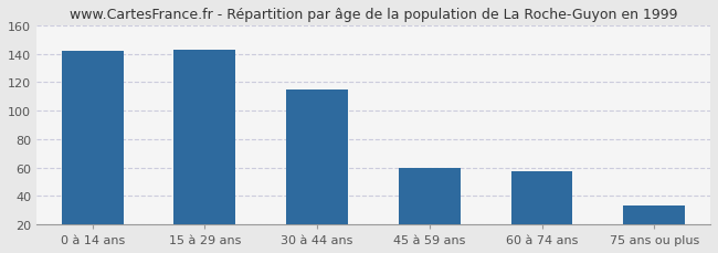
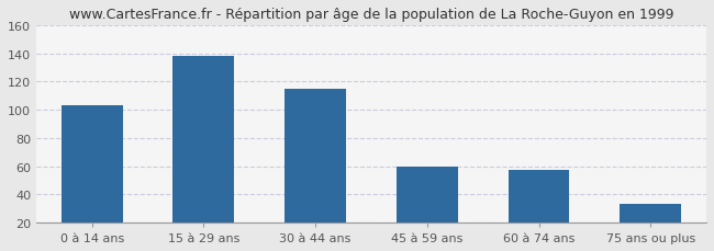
0 à 14 ans: 142 -> 103
15 à 29 ans: 143 -> 138
